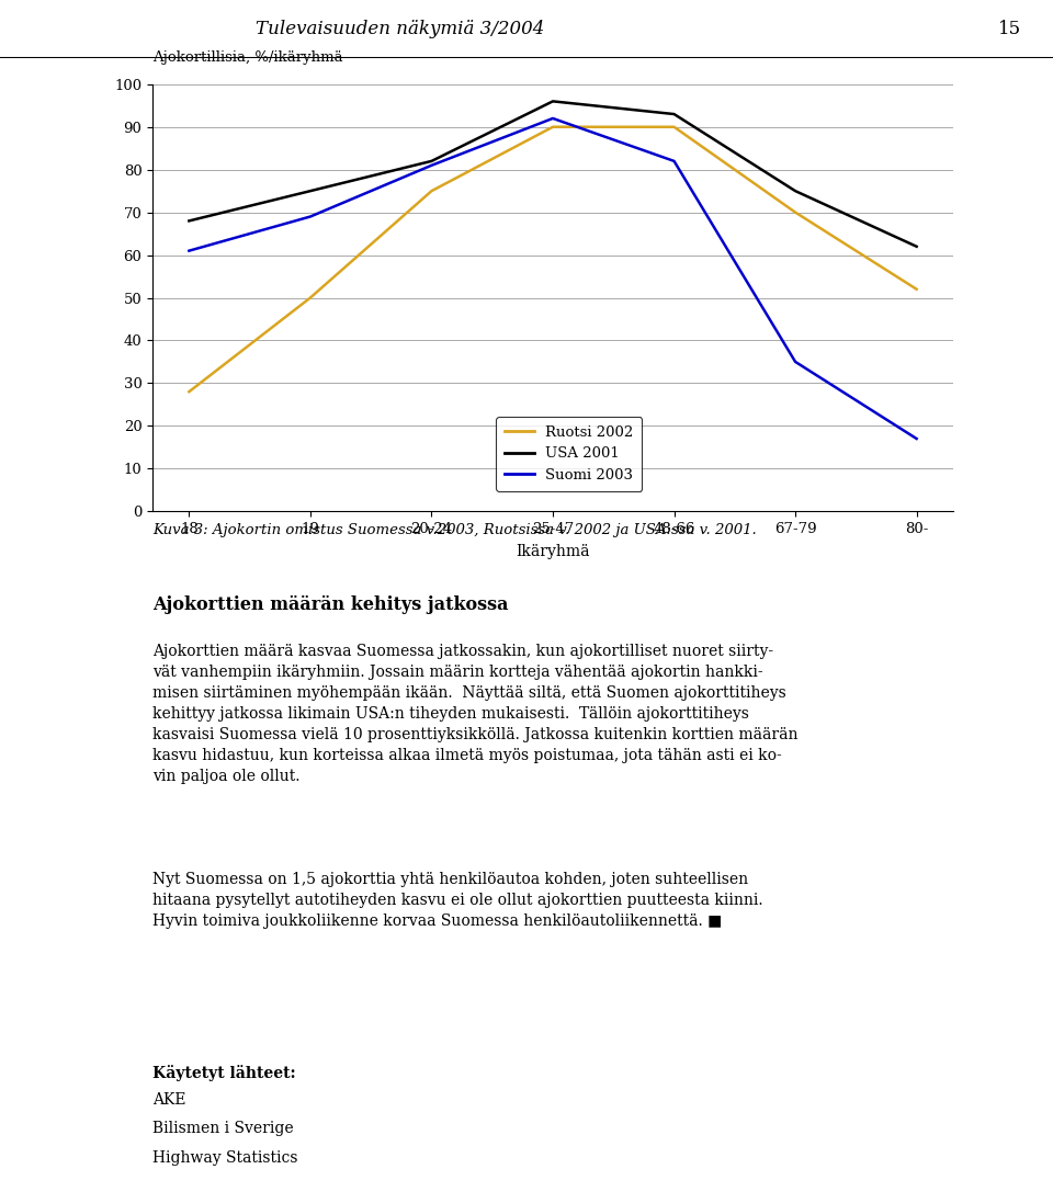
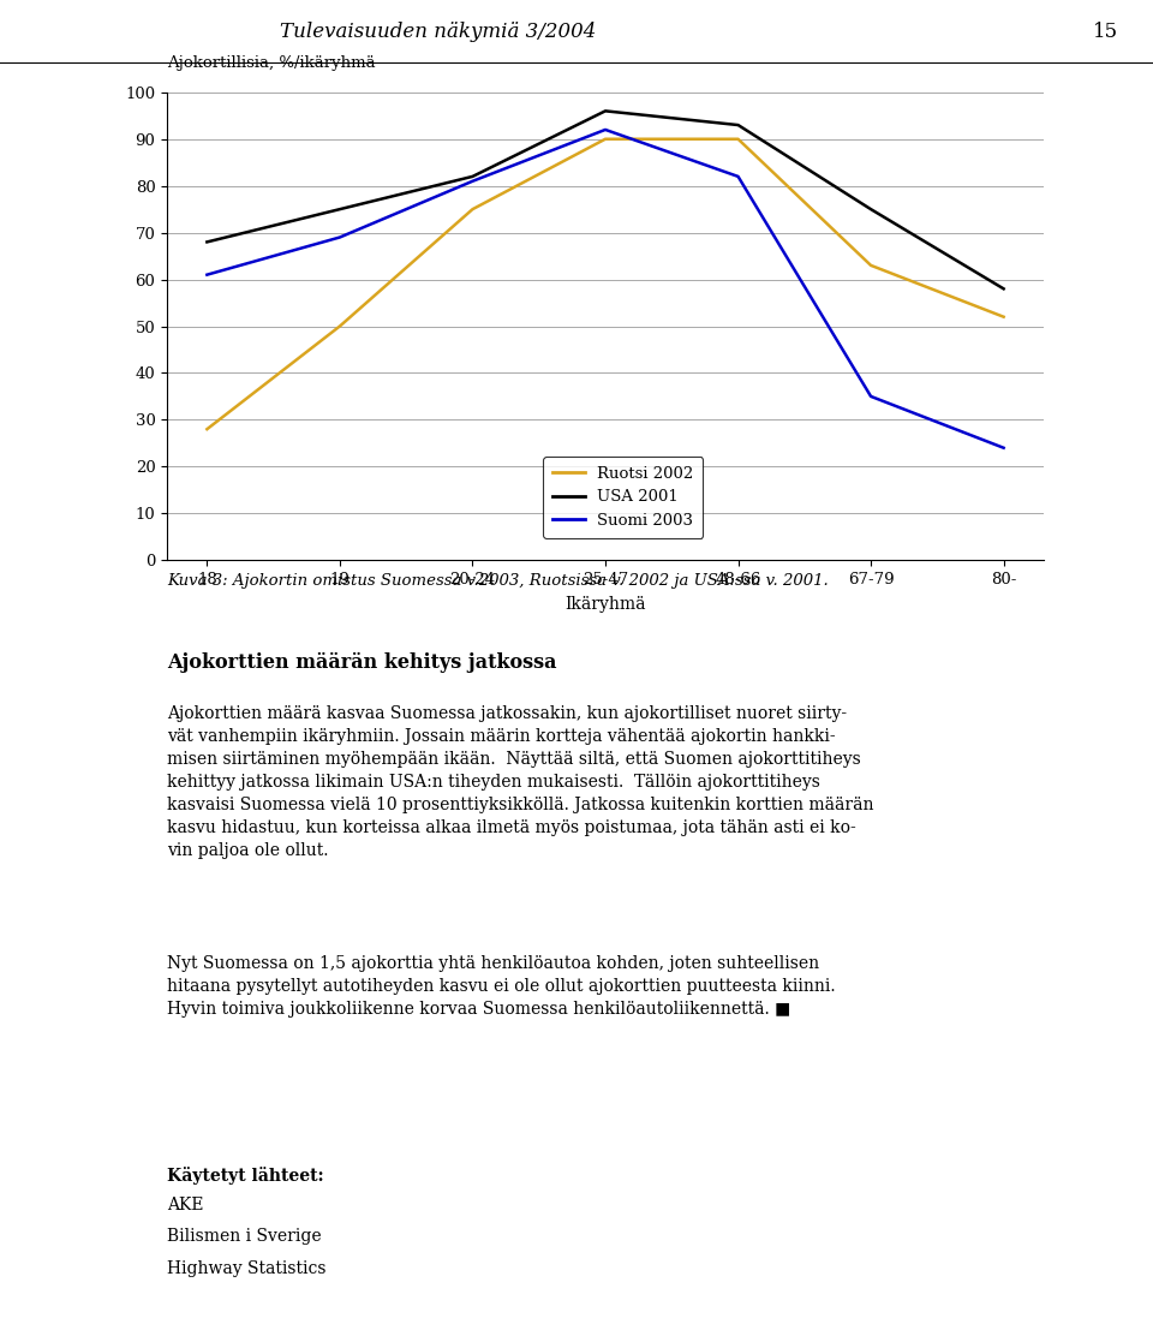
Ruotsi 2002/67-79: 70 -> 63
USA 2001/80-: 62 -> 58
Suomi 2003/80-: 17 -> 24
